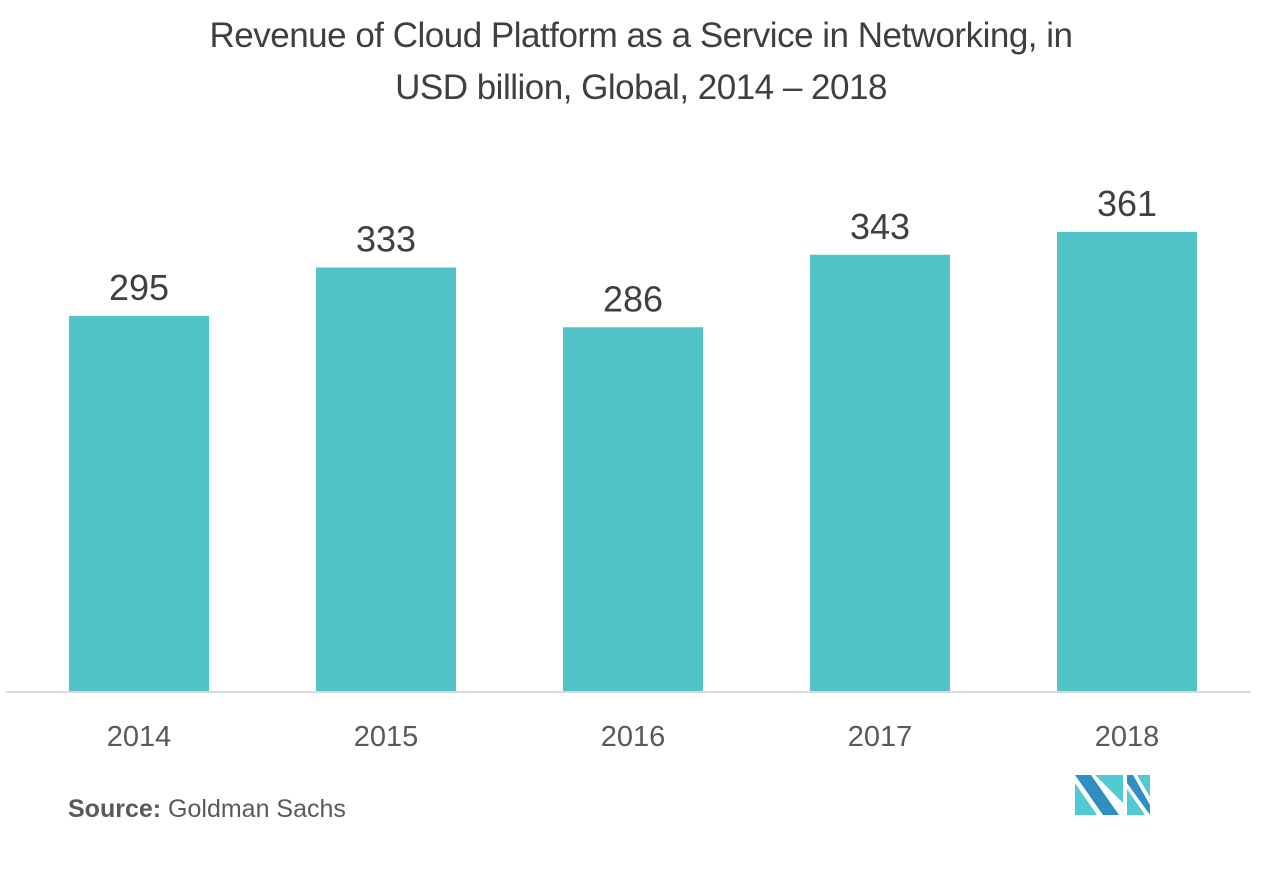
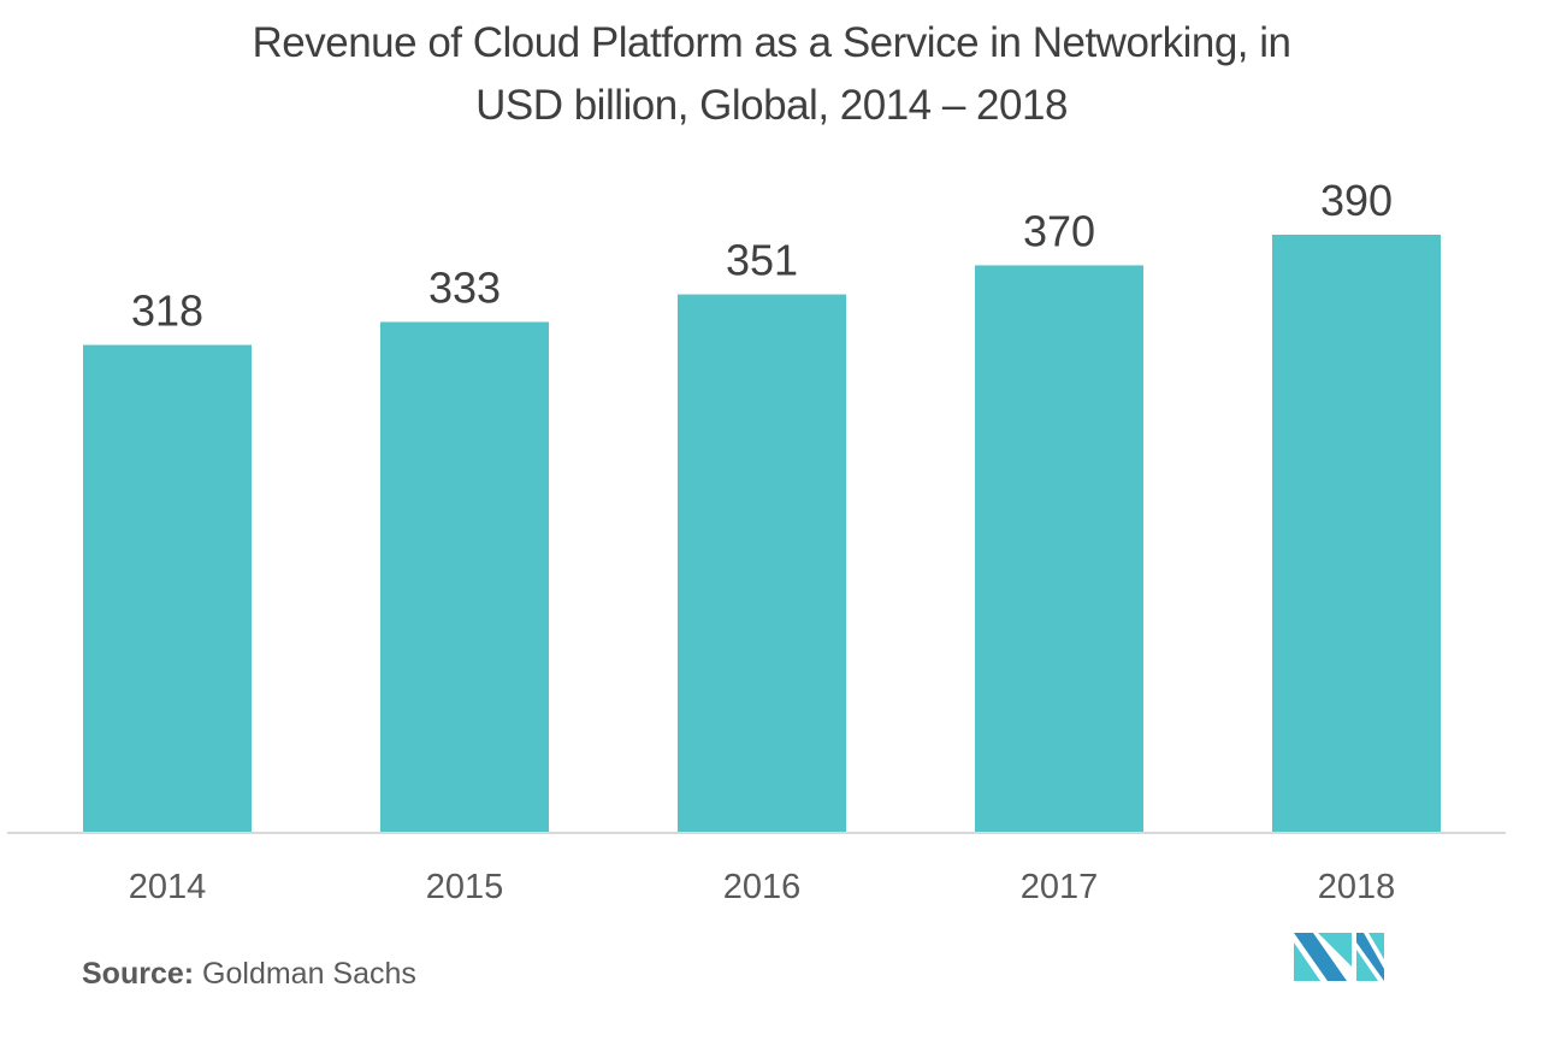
2014: 295 -> 318
2016: 286 -> 351
2017: 343 -> 370
2018: 361 -> 390
